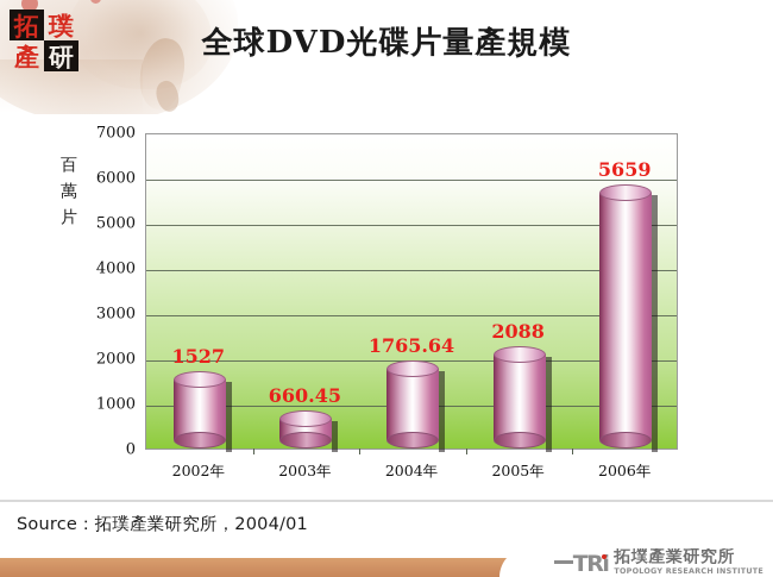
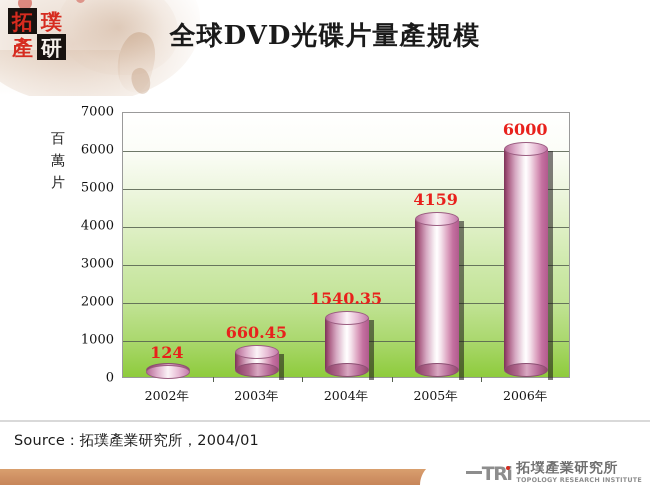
2002年: 1527 -> 124
2004年: 1765.64 -> 1540.35
2005年: 2088 -> 4159
2006年: 5659 -> 6000
